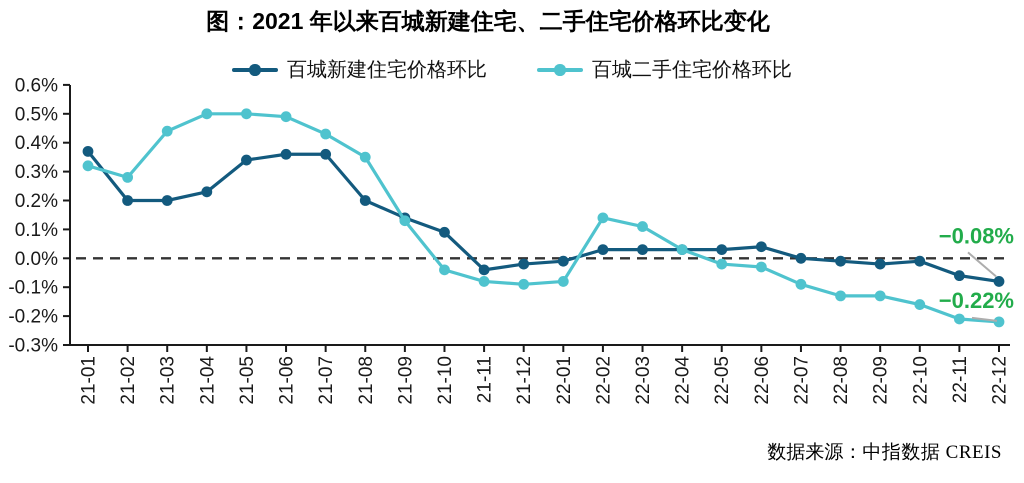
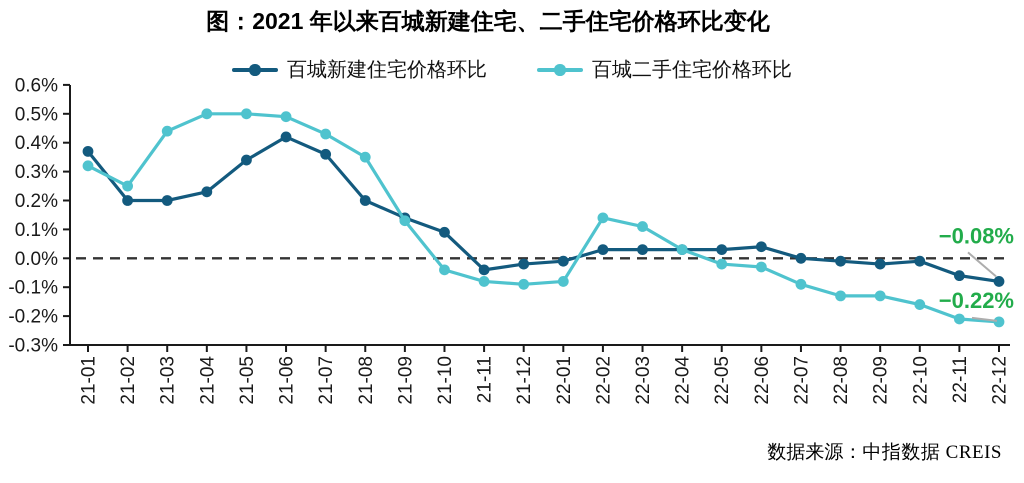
百城二手住宅价格环比/21-02: 0.28% -> 0.25%
百城新建住宅价格环比/21-06: 0.36% -> 0.42%
